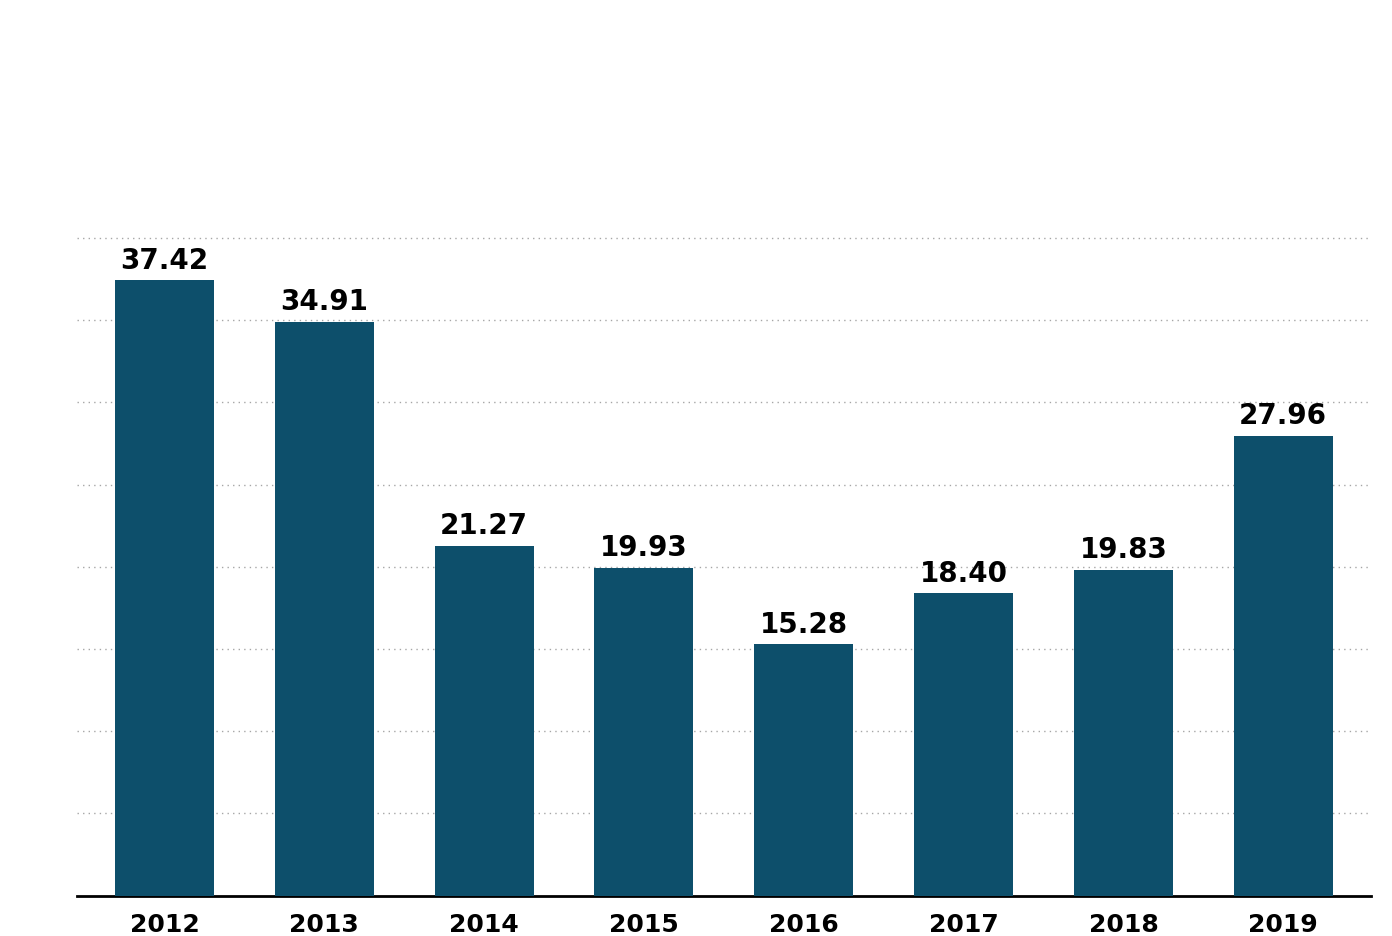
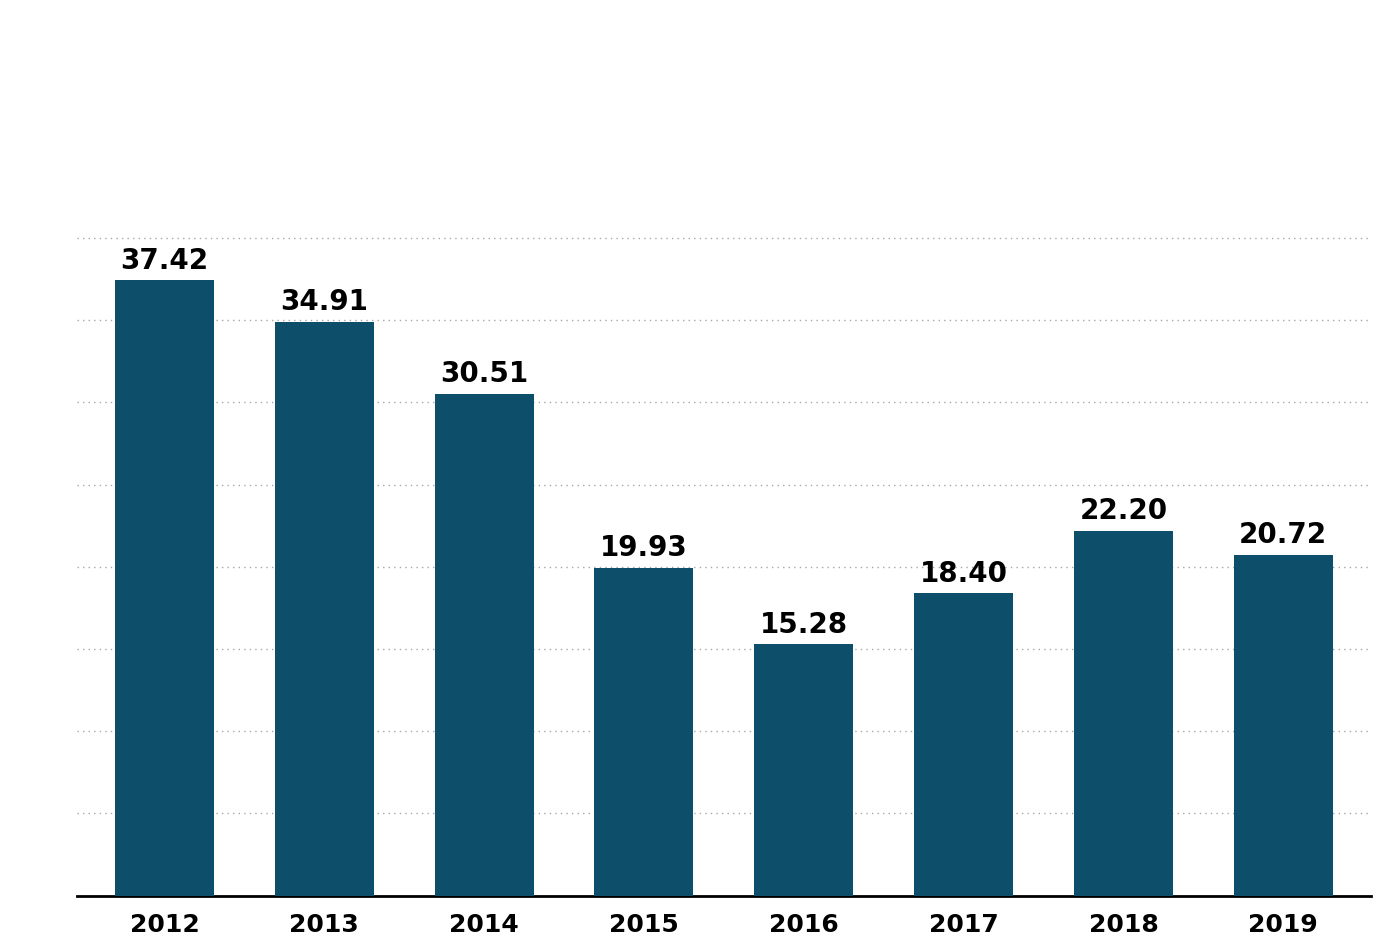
2014: 21.27 -> 30.51
2018: 19.83 -> 22.20
2019: 27.96 -> 20.72
